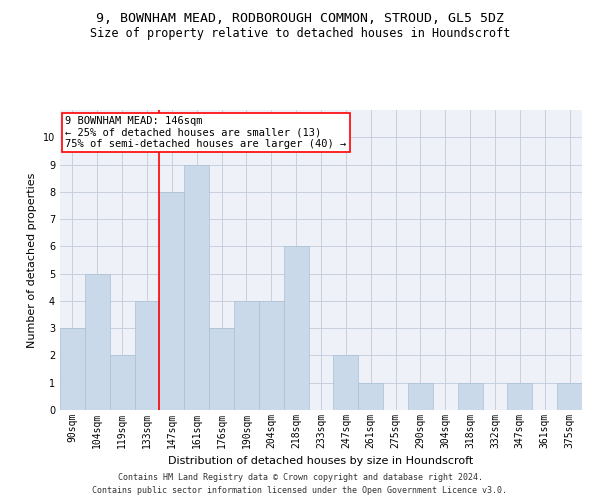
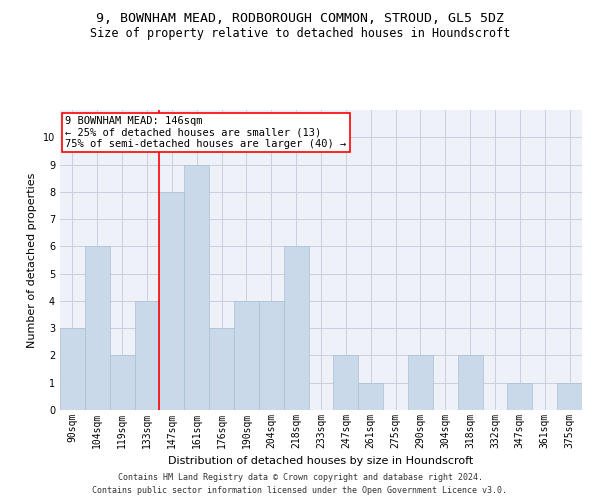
104sqm: 5 -> 6
290sqm: 1 -> 2
318sqm: 1 -> 2
